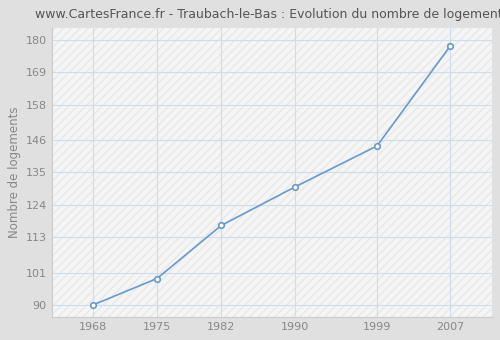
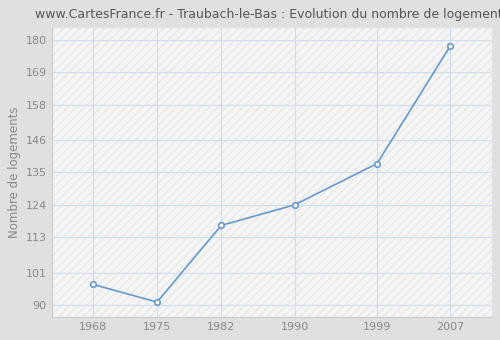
1968: 90 -> 97
1975: 99 -> 91
1990: 130 -> 124
1999: 144 -> 138
